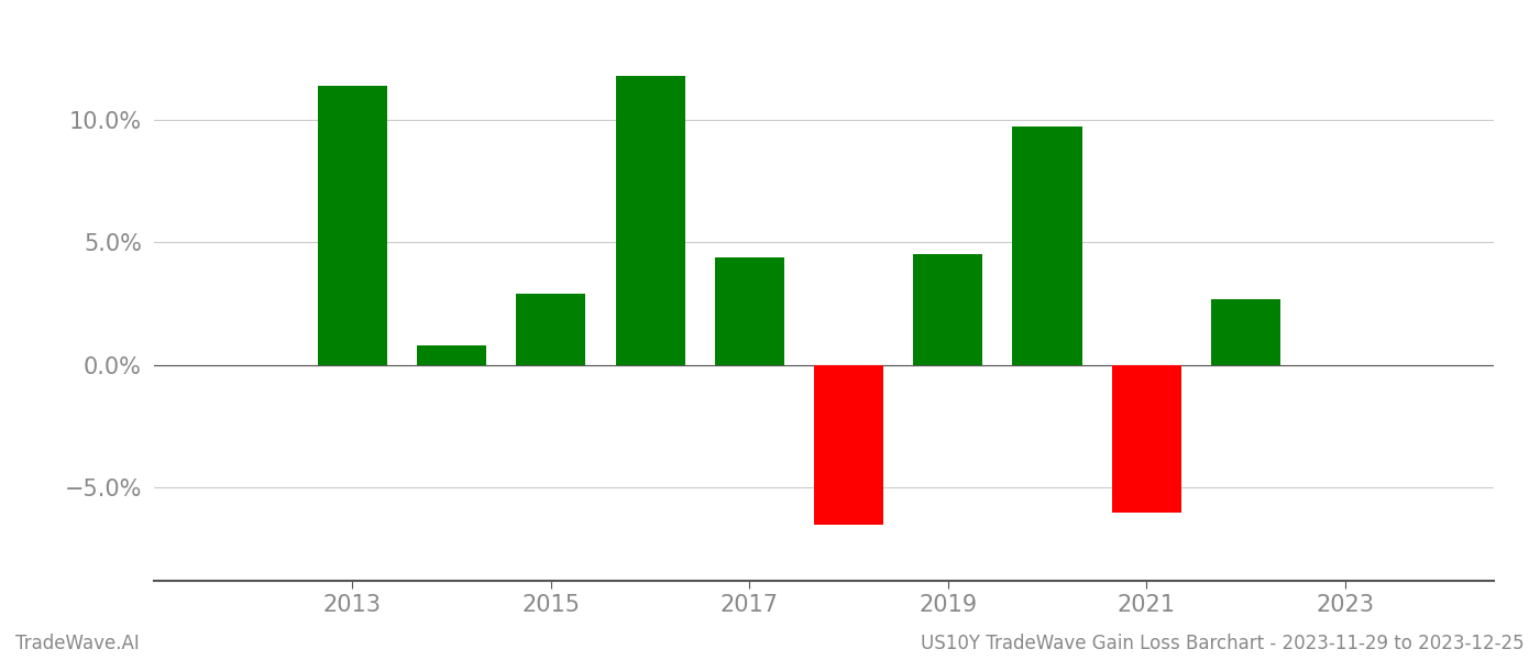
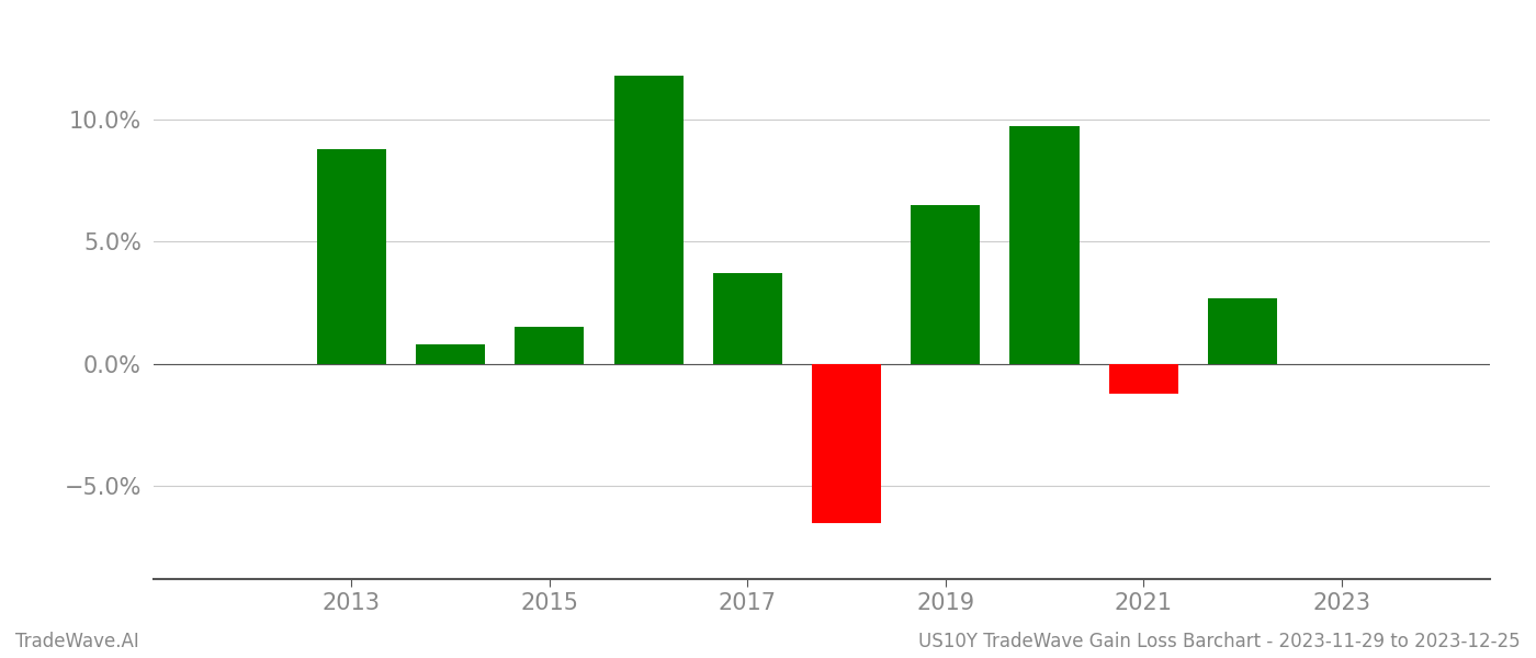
2013: 11.4% -> 8.8%
2015: 2.9% -> 1.5%
2017: 4.4% -> 3.7%
2019: 4.5% -> 6.5%
2021: -6.0% -> -1.2%
